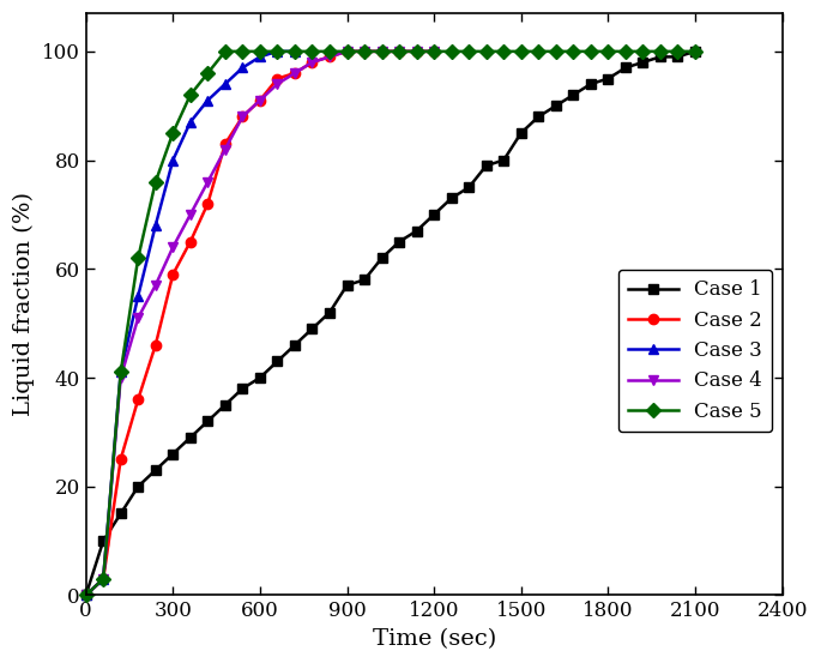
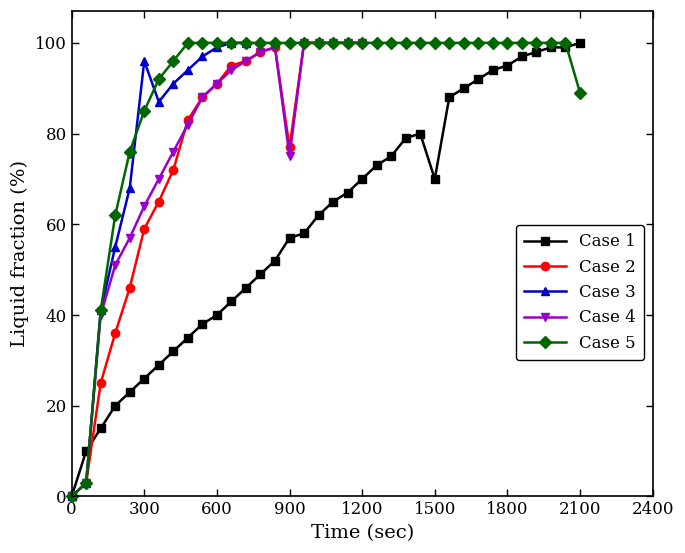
Case 3/300: 80 -> 96
Case 2/900: 100 -> 77
Case 4/900: 100 -> 75
Case 1/1500: 85 -> 70
Case 5/2100: 100 -> 89
